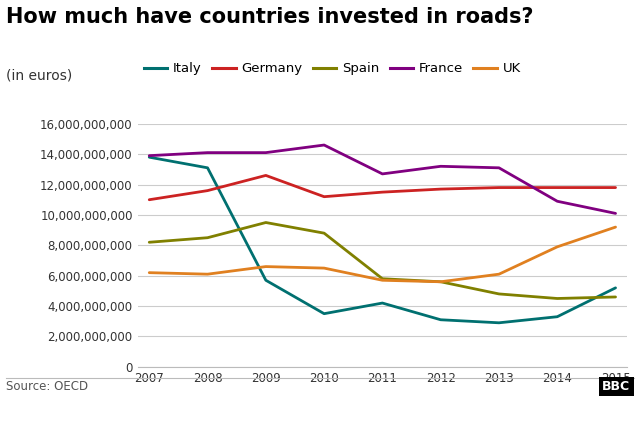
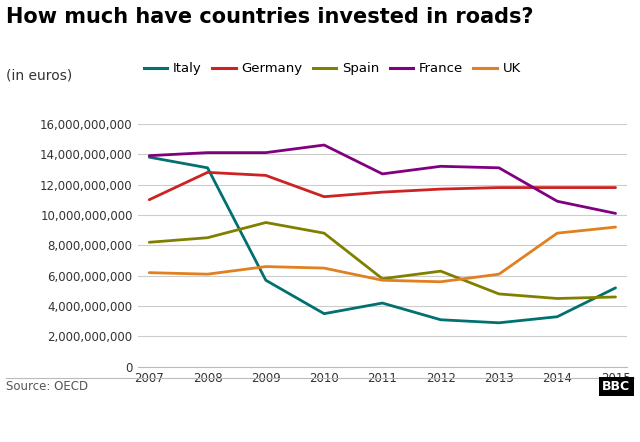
Germany/2008: 11,600,000,000 -> 12,800,000,000
Spain/2012: 5,600,000,000 -> 6,300,000,000
UK/2014: 7,900,000,000 -> 8,800,000,000
